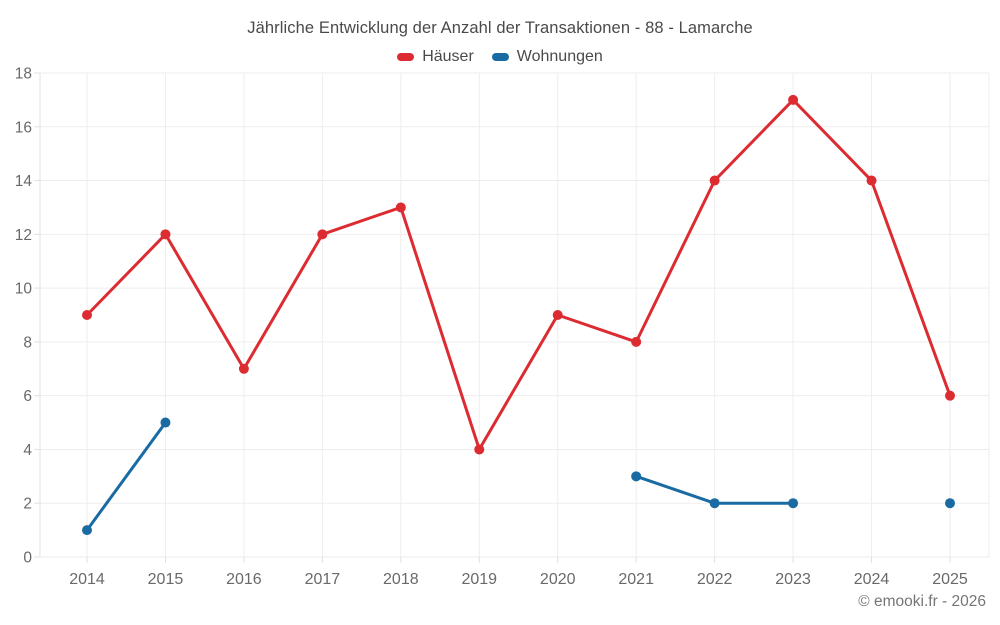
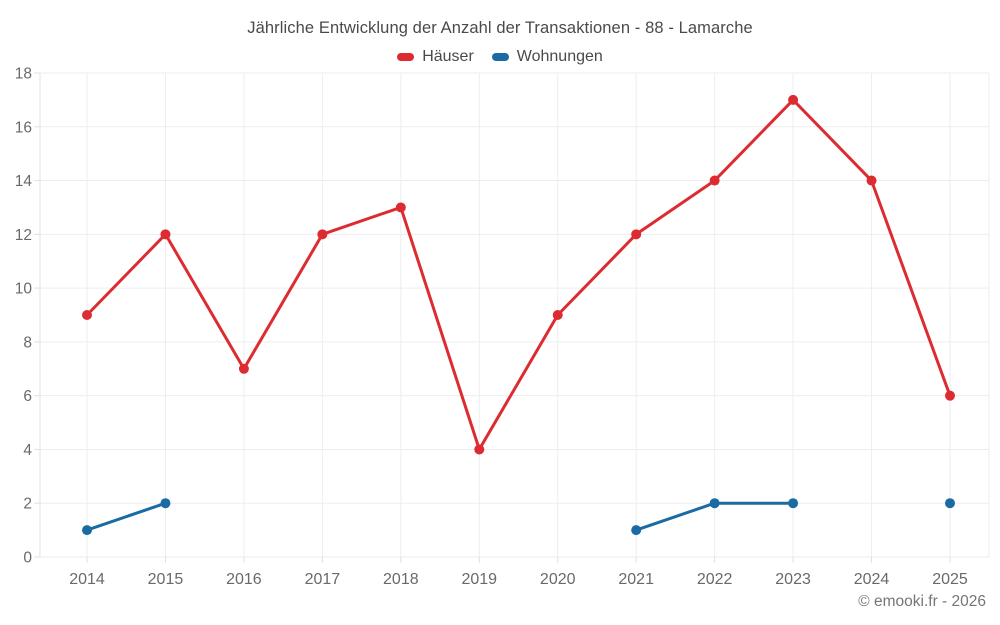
Wohnungen/2015: 5 -> 2
Häuser/2021: 8 -> 12
Wohnungen/2021: 3 -> 1
